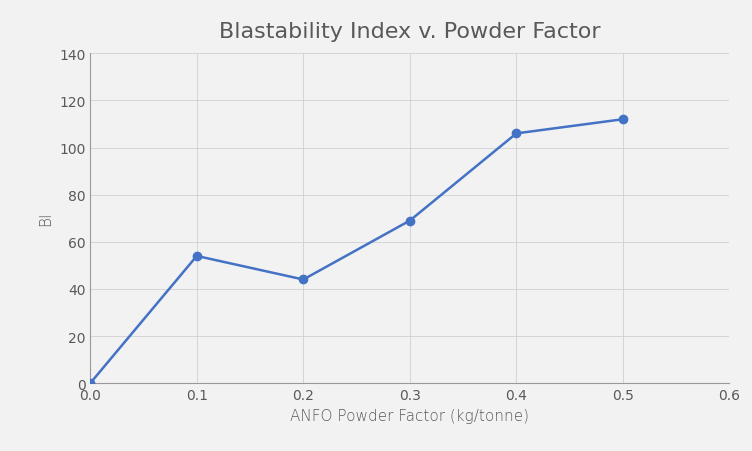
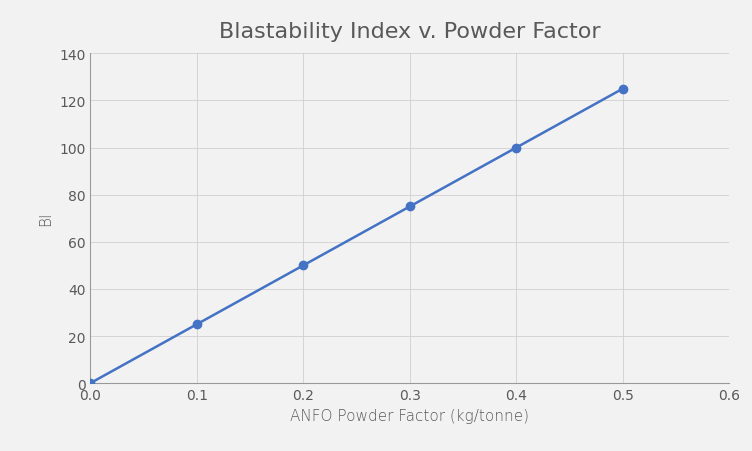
0.1: 54 -> 25
0.2: 44 -> 50
0.3: 69 -> 75
0.4: 106 -> 100
0.5: 112 -> 125
